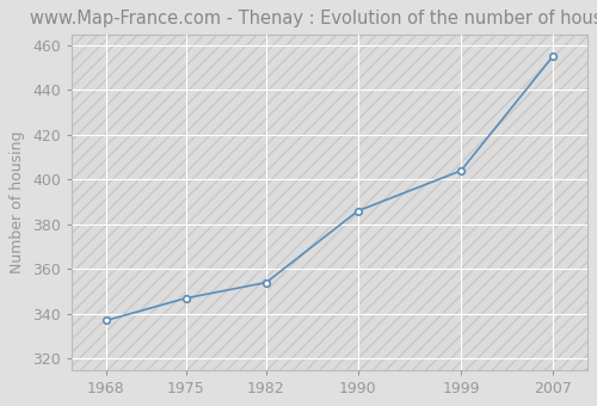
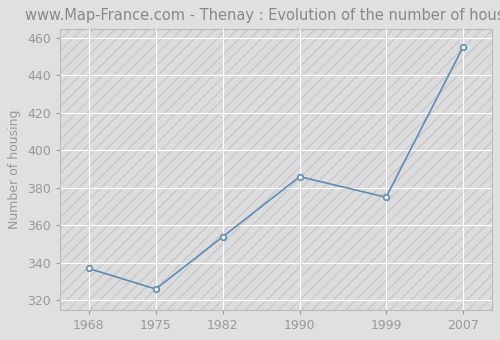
1975: 347 -> 326
1999: 404 -> 375
